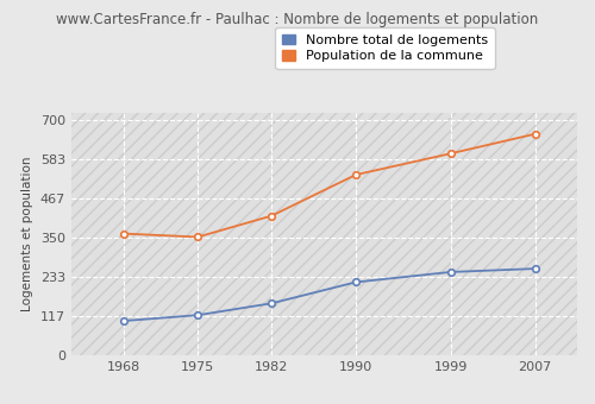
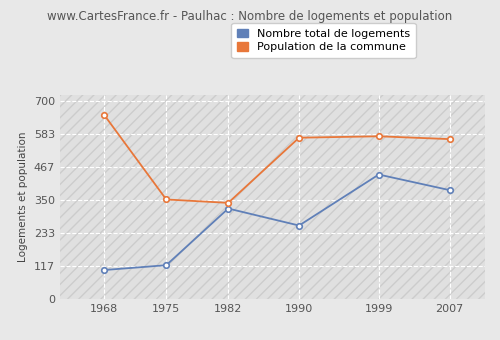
Population de la commune/1968: 362 -> 650
Nombre total de logements/1982: 155 -> 320
Population de la commune/1982: 415 -> 340
Nombre total de logements/1990: 218 -> 260
Population de la commune/1990: 537 -> 570
Nombre total de logements/1999: 248 -> 440
Population de la commune/1999: 600 -> 575
Nombre total de logements/2007: 258 -> 385
Population de la commune/2007: 658 -> 565
